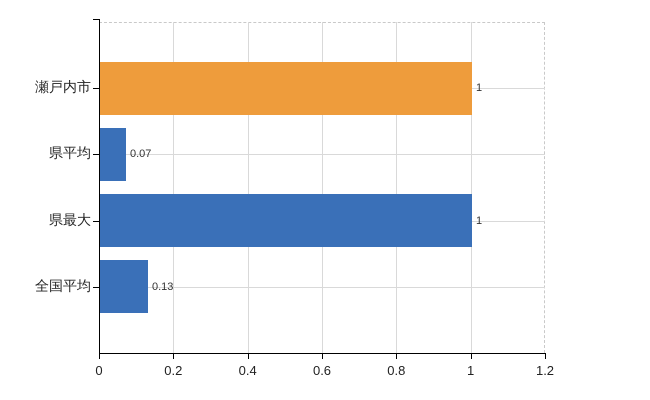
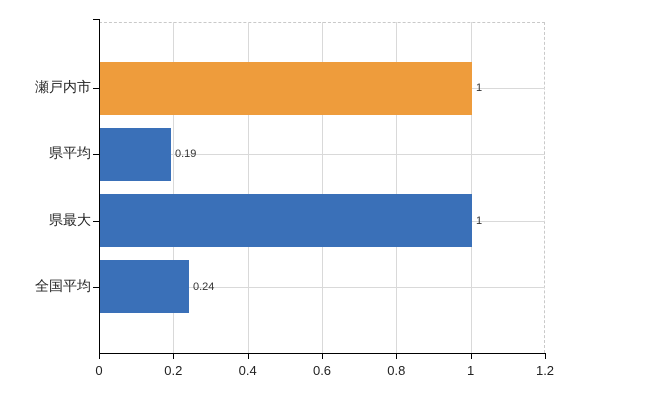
県平均: 0.07 -> 0.19
全国平均: 0.13 -> 0.24
